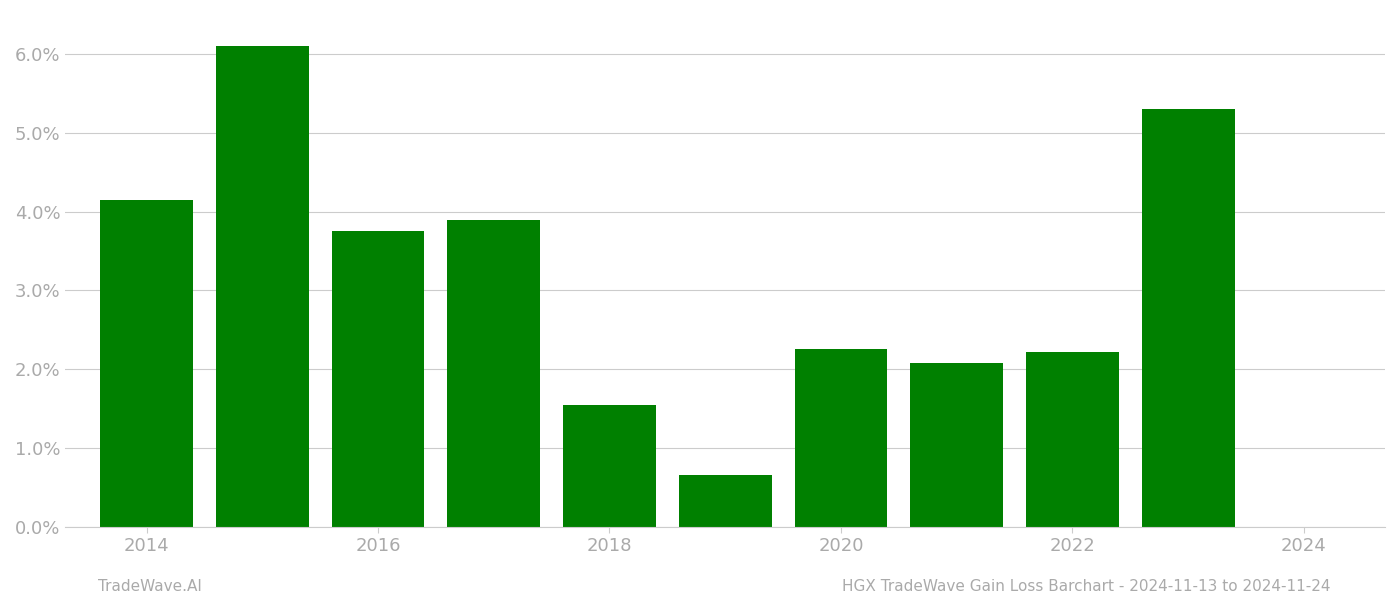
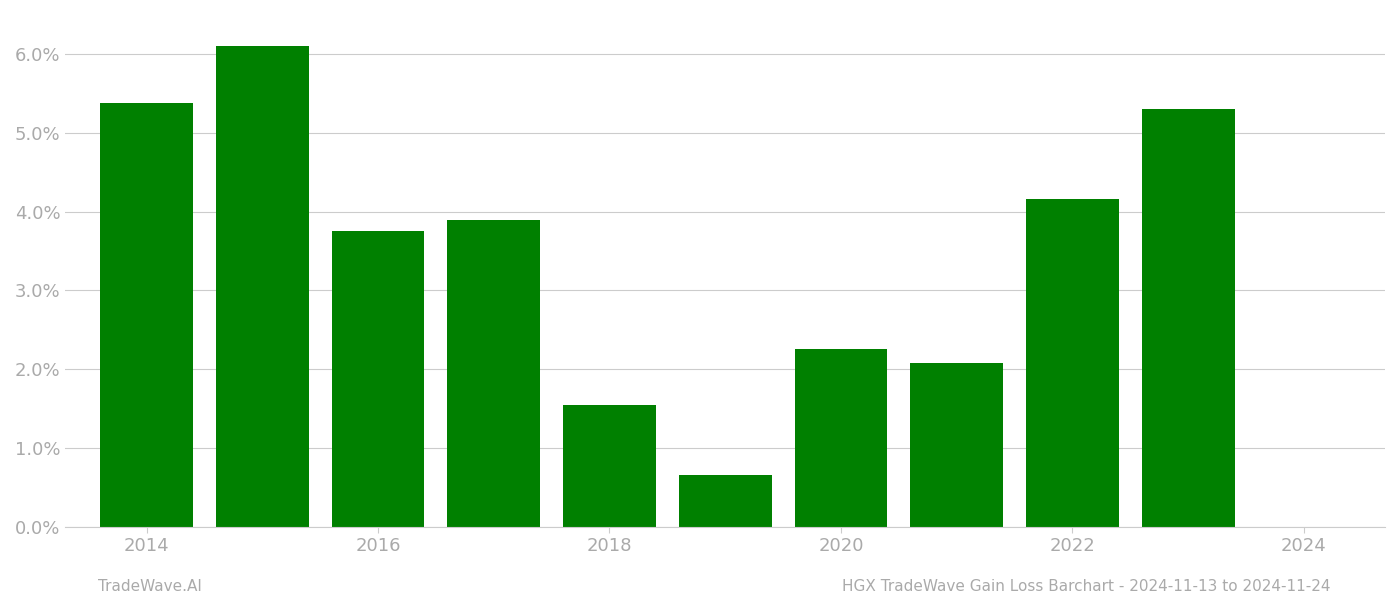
2014: 4.15% -> 5.38%
2022: 2.22% -> 4.16%
